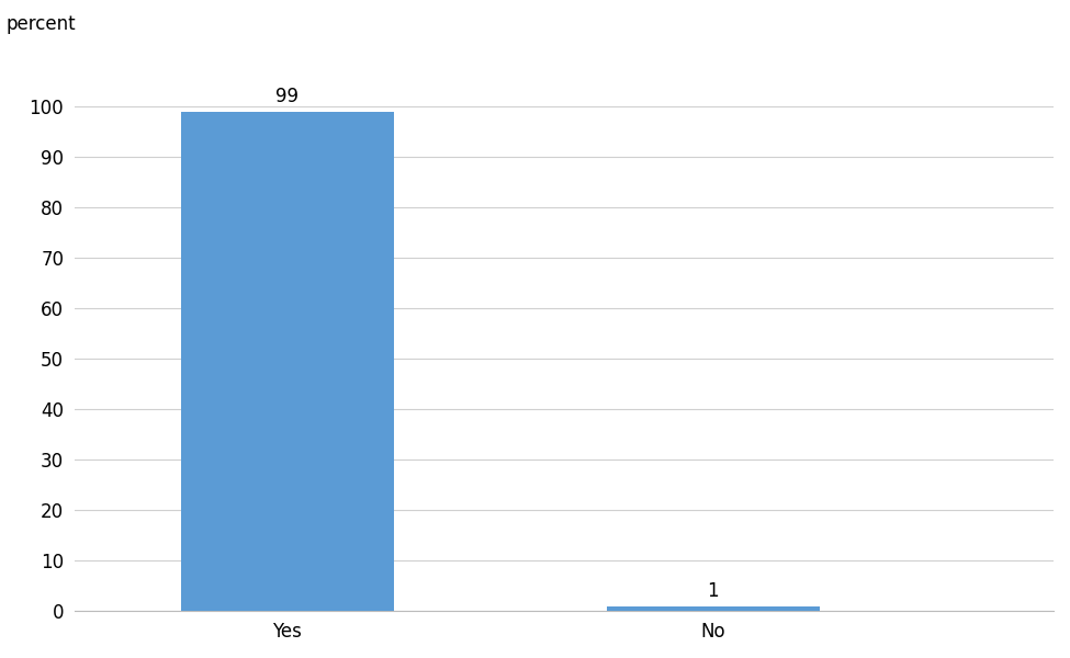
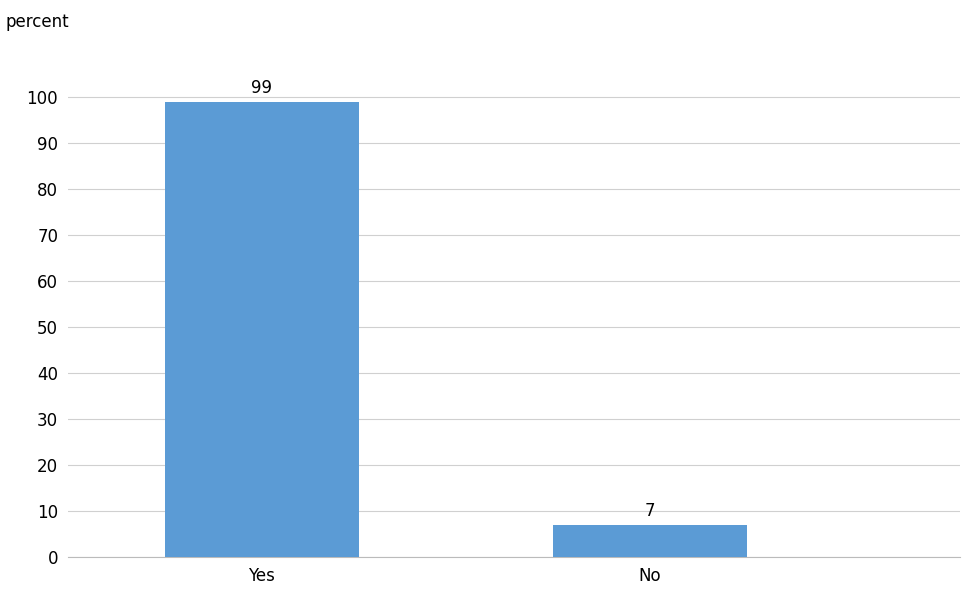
No: 1 -> 7
